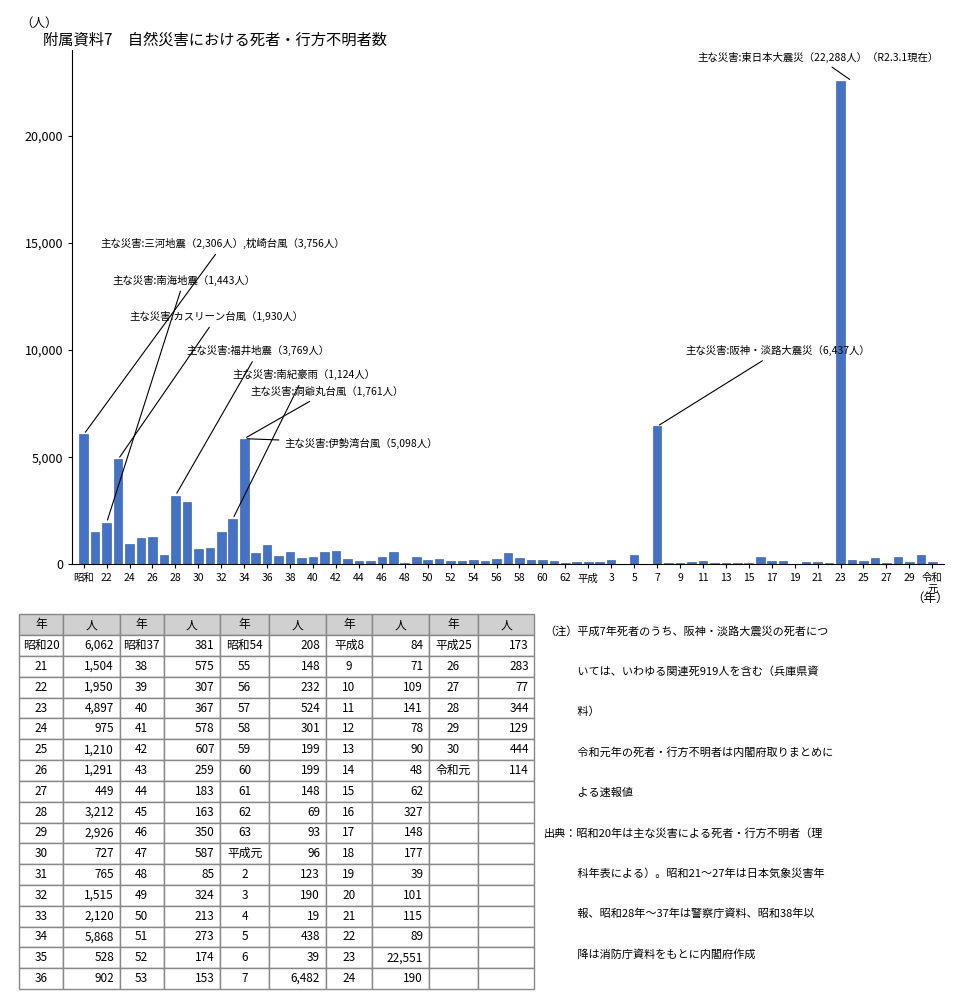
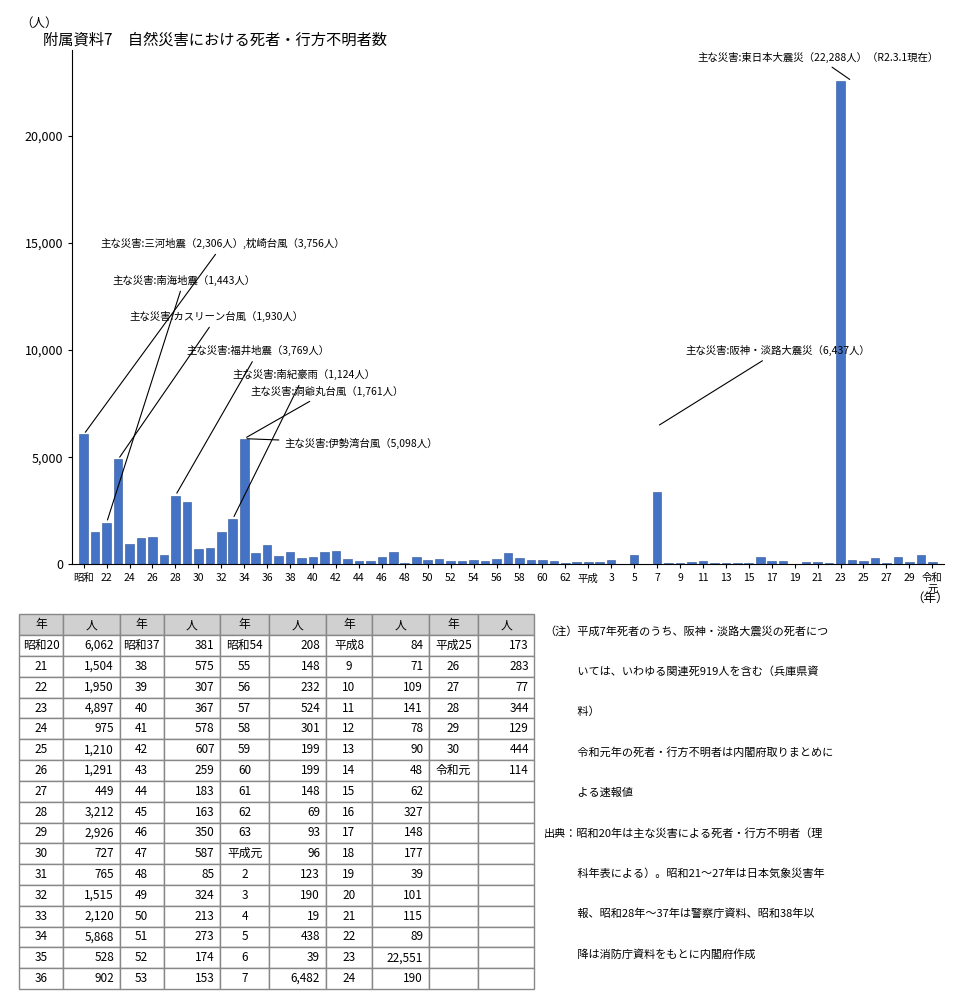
7: 6,440 -> 3,400
